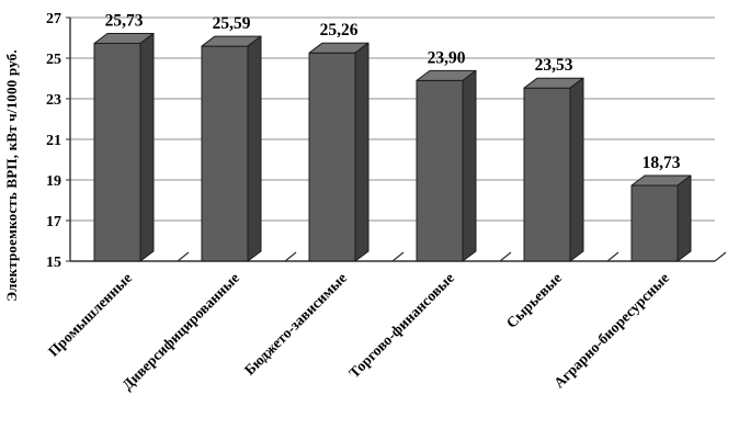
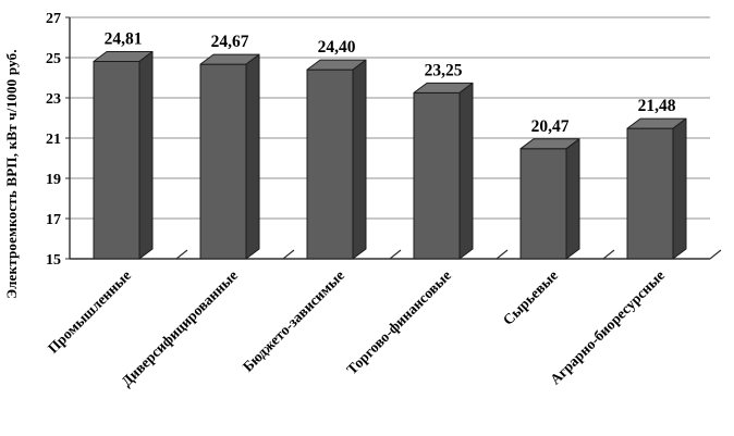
Промышленные: 25,73 -> 24,81
Диверсифицированные: 25,59 -> 24,67
Бюджето-зависимые: 25,26 -> 24,40
Торгово-финансовые: 23,90 -> 23,25
Сырьевые: 23,53 -> 20,47
Аграрно-биоресурсные: 18,73 -> 21,48
